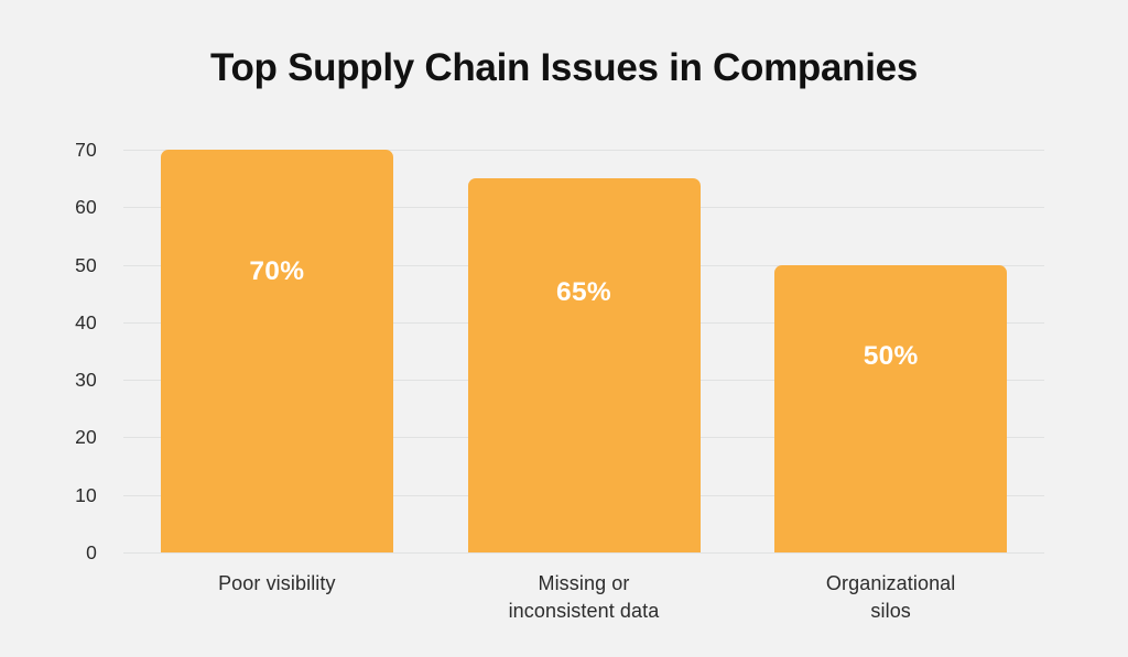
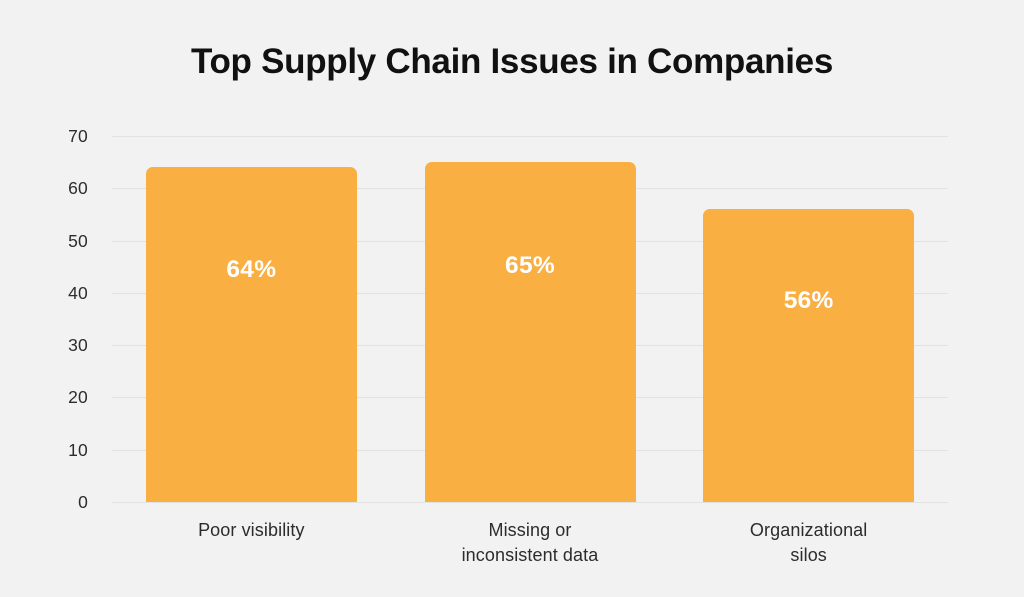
Poor visibility: 70% -> 64%
Organizational silos: 50% -> 56%
